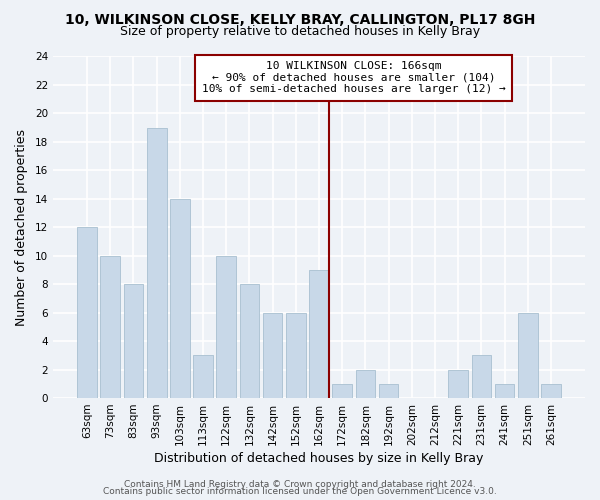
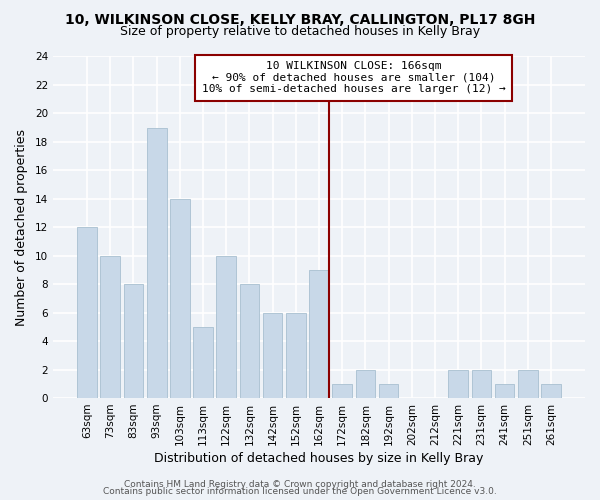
113sqm: 3 -> 5
231sqm: 3 -> 2
251sqm: 6 -> 2
